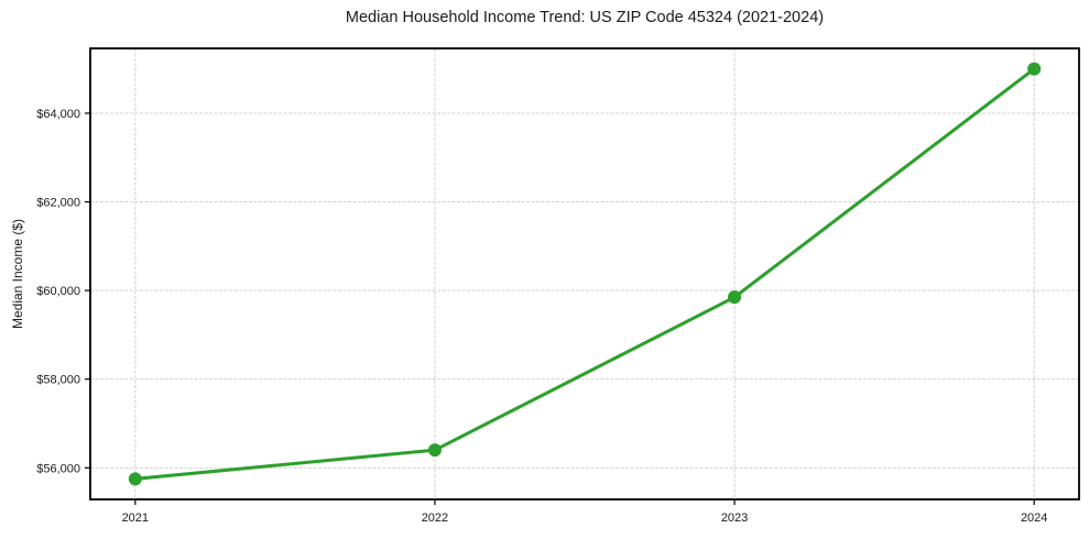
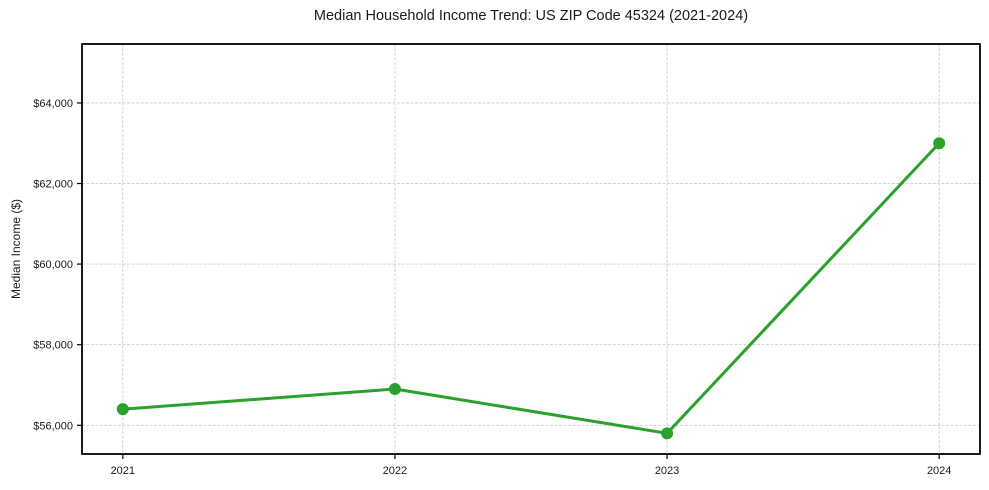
2021: $55800 -> $56400
2022: $56400 -> $56900
2023: $59800 -> $55800
2024: $65000 -> $63000
